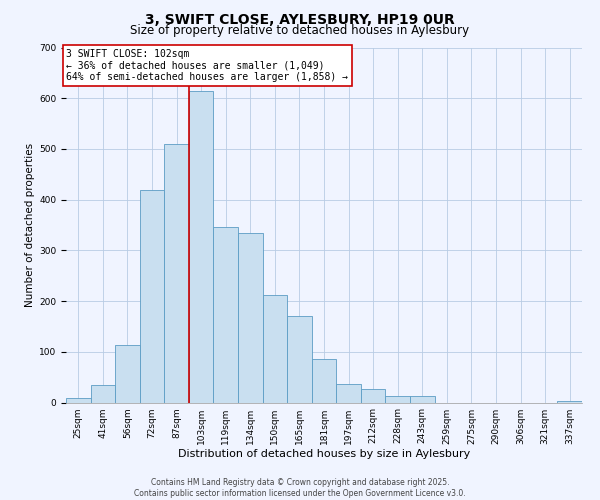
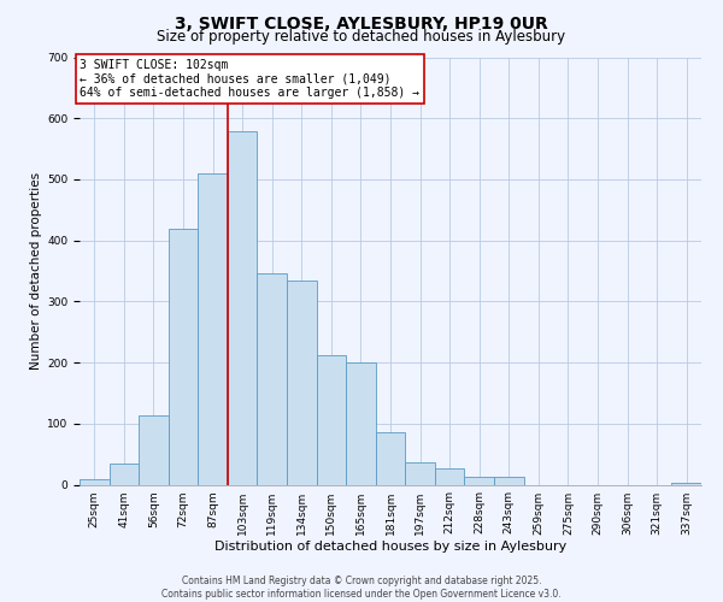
103sqm: 614 -> 578
165sqm: 170 -> 201
